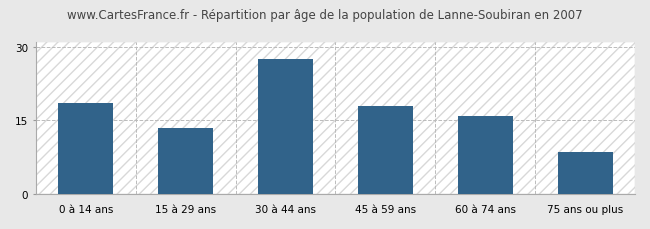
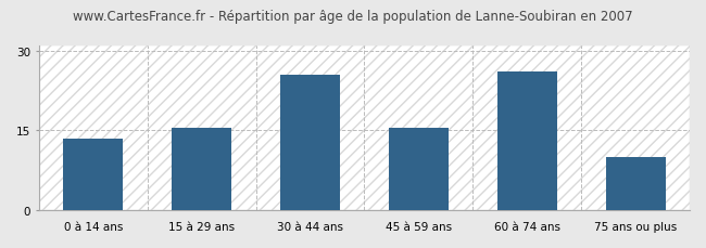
0 à 14 ans: 18.5 -> 13.5
15 à 29 ans: 13.5 -> 15.5
30 à 44 ans: 27.5 -> 25.5
45 à 59 ans: 18.0 -> 15.5
60 à 74 ans: 15.8 -> 26.0
75 ans ou plus: 8.5 -> 10.0
